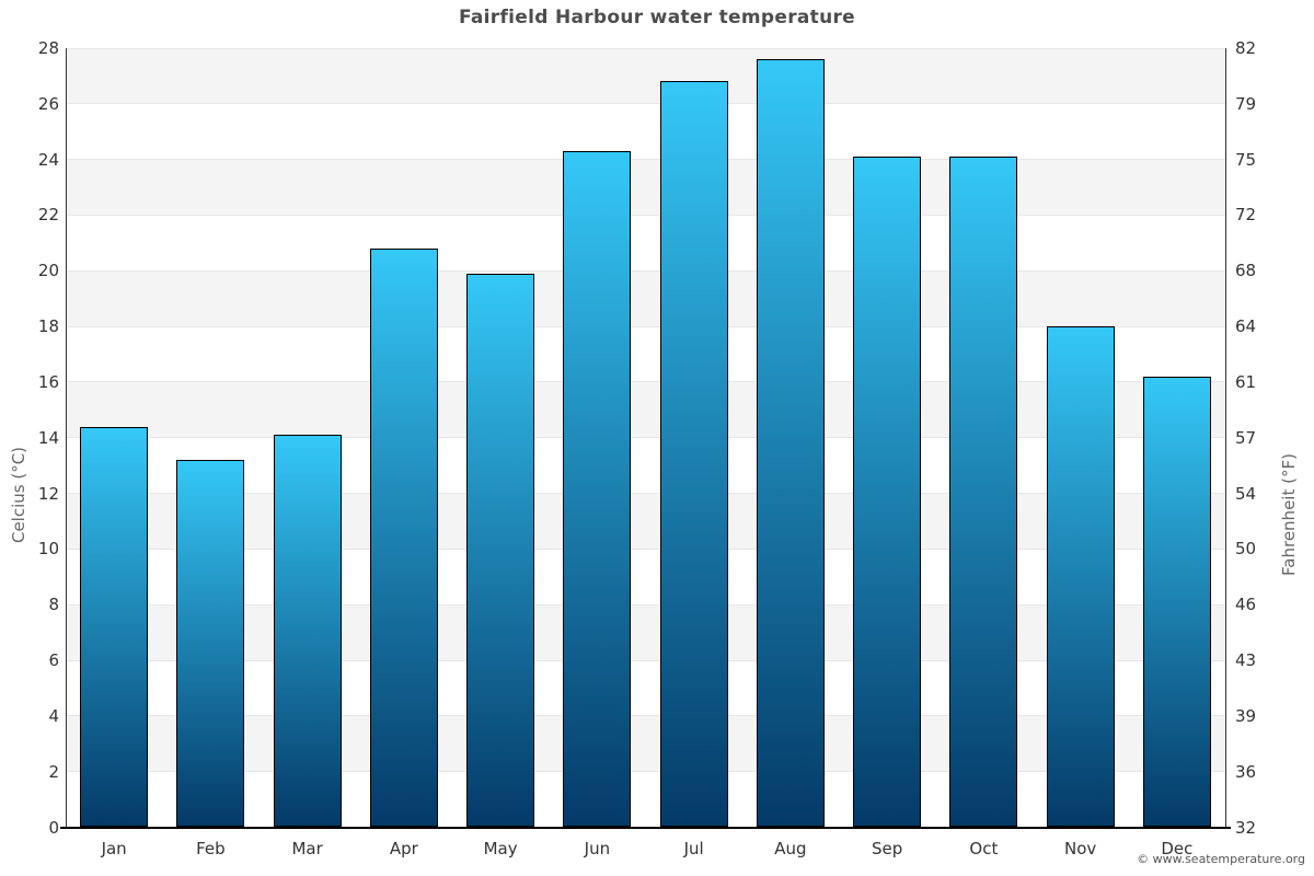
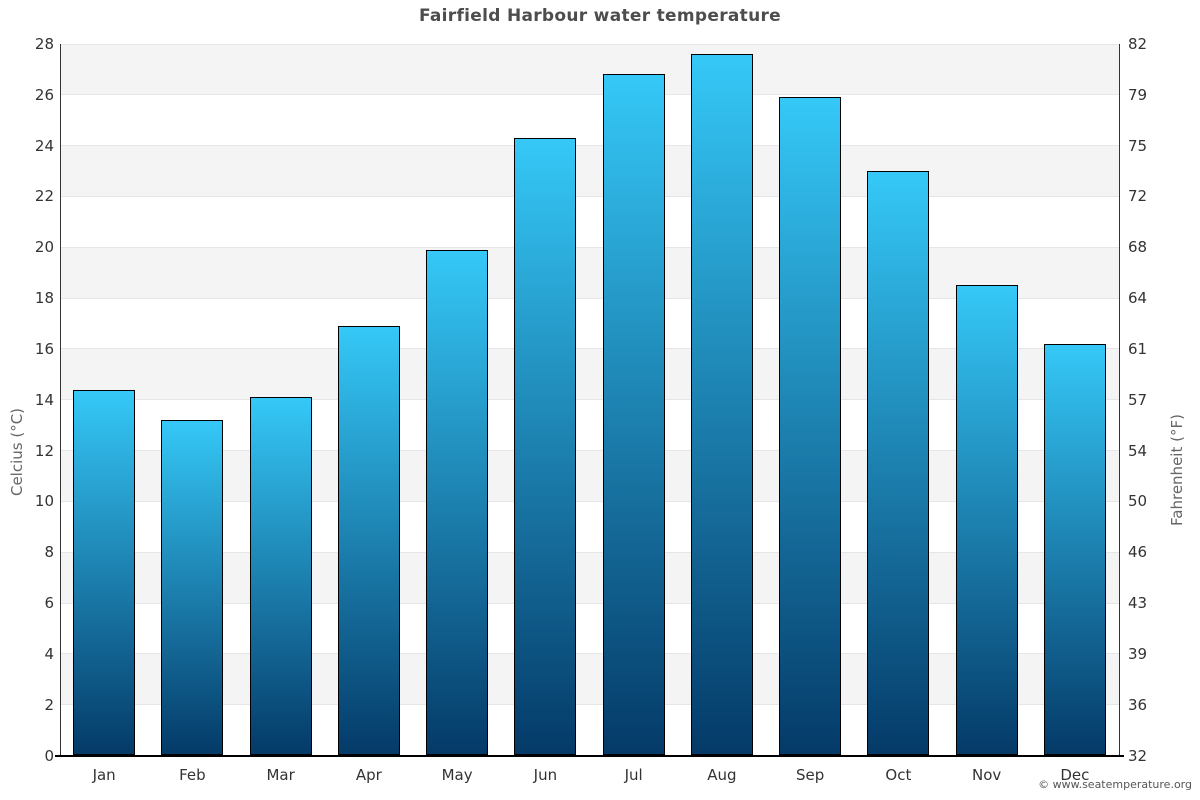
Apr: 20.8 -> 16.9
Sep: 24.1 -> 25.9
Oct: 24.1 -> 23.0
Nov: 18.0 -> 18.5
